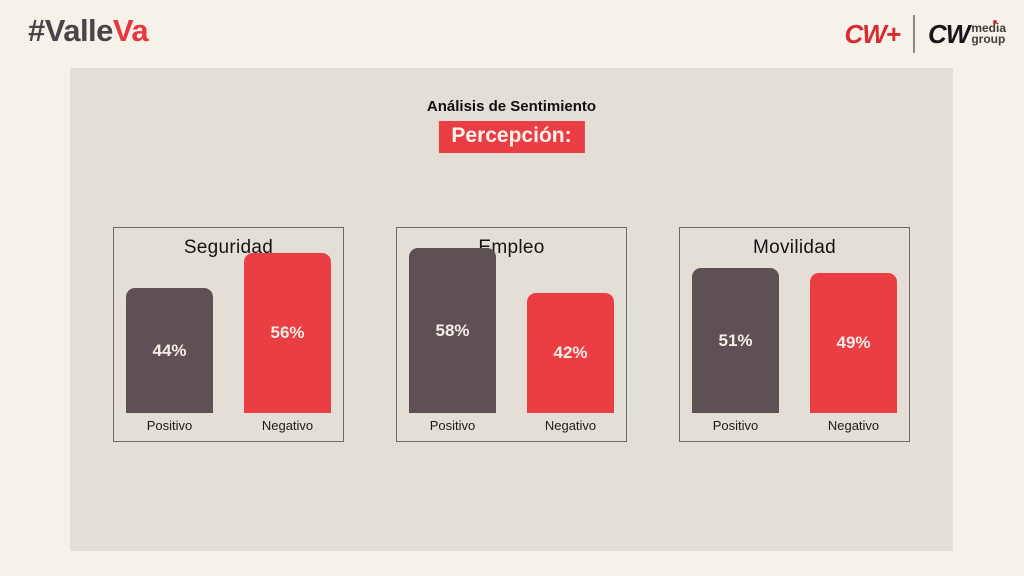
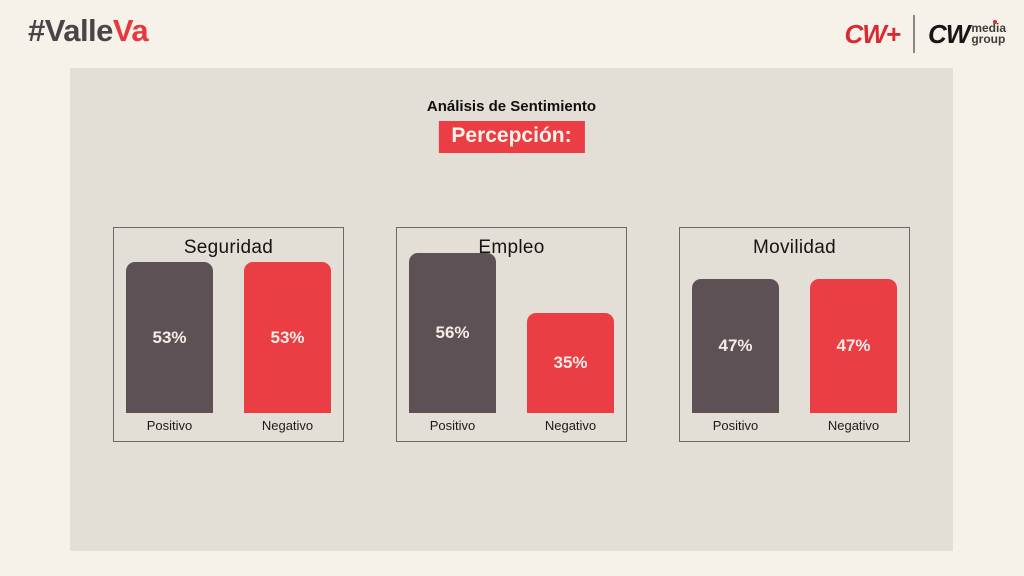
Seguridad/Positivo: 44% -> 53%
Seguridad/Negativo: 56% -> 53%
Empleo/Positivo: 58% -> 56%
Empleo/Negativo: 42% -> 35%
Movilidad/Positivo: 51% -> 47%
Movilidad/Negativo: 49% -> 47%
